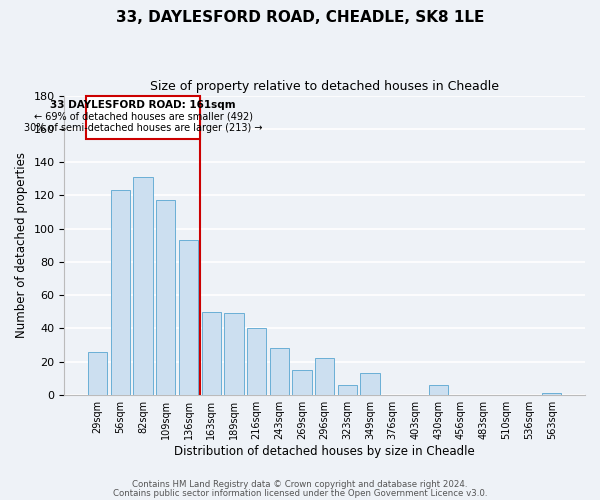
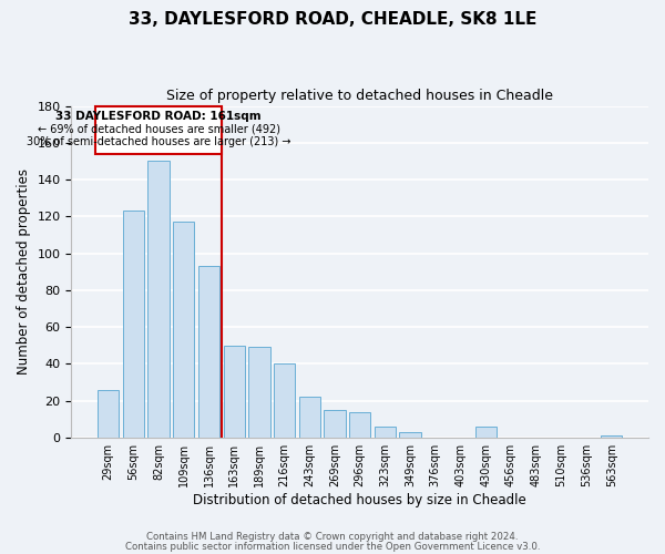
82sqm: 131 -> 150
243sqm: 28 -> 22
296sqm: 22 -> 14
349sqm: 13 -> 3
